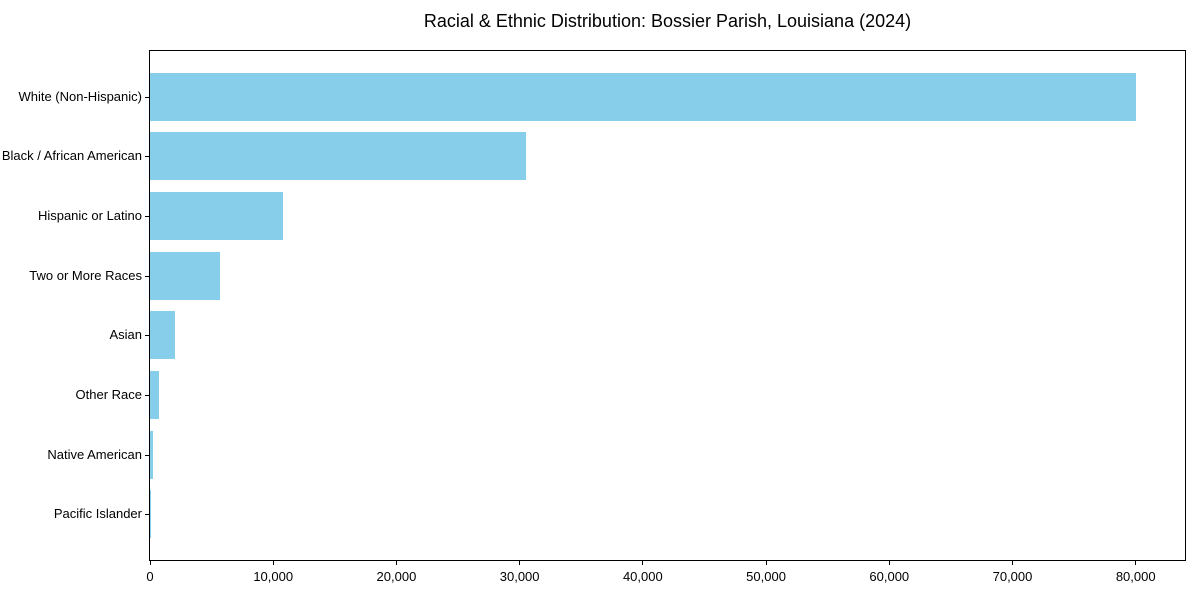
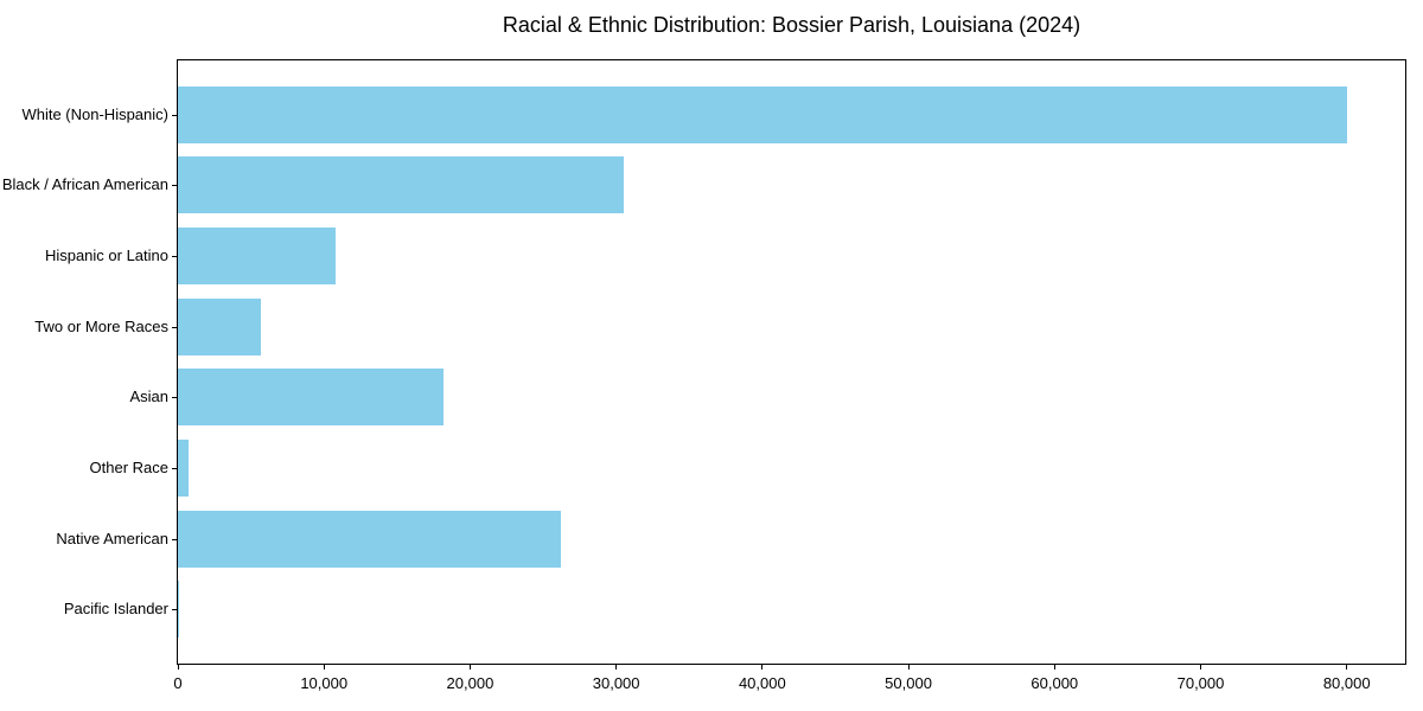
Asian: 2000 -> 18200
Native American: 200 -> 26200
